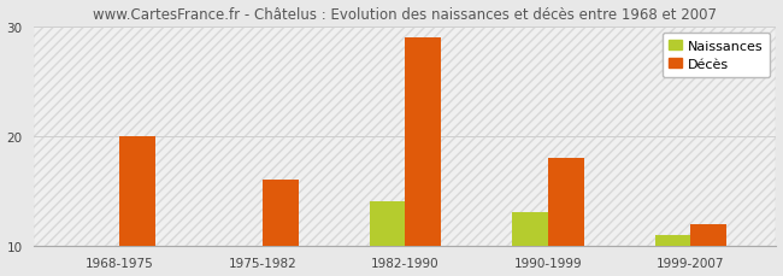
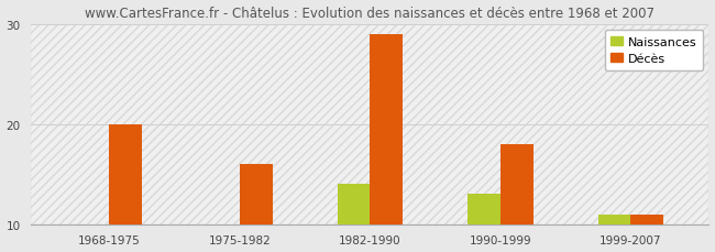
Décès/1999-2007: 12 -> 11
